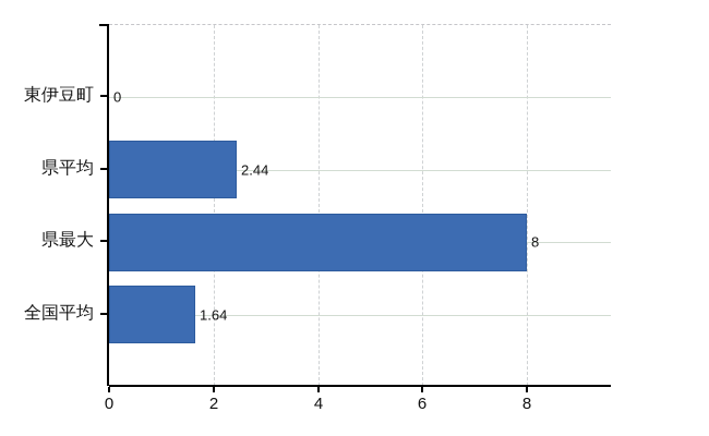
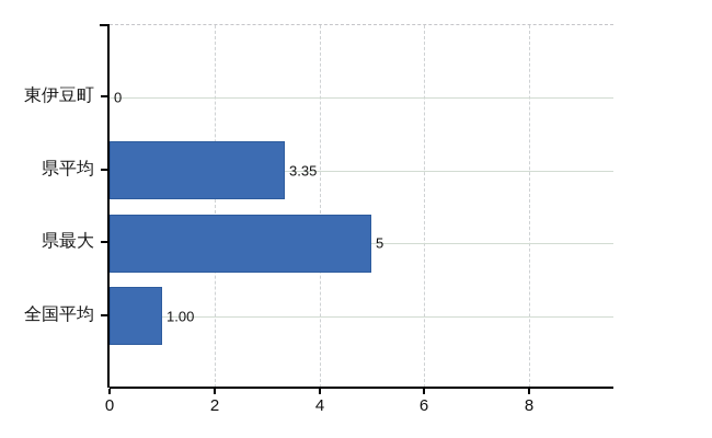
県平均: 2.44 -> 3.35
県最大: 8 -> 5
全国平均: 1.64 -> 1.00
